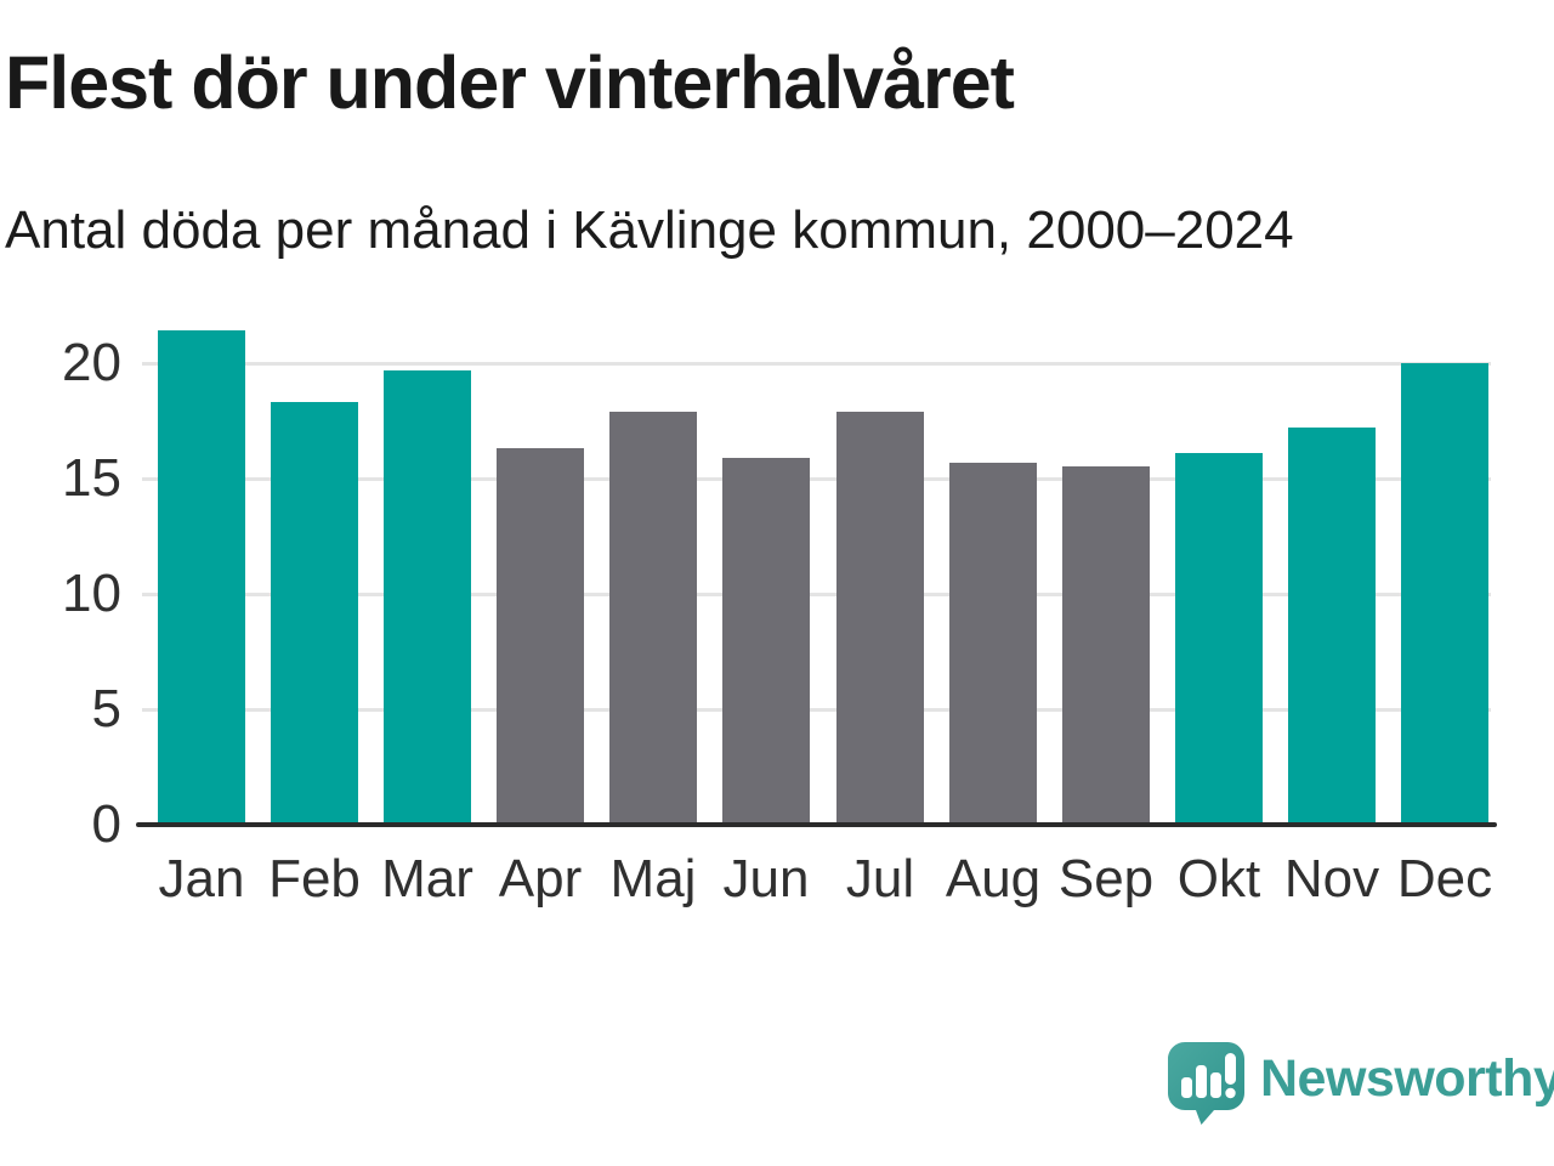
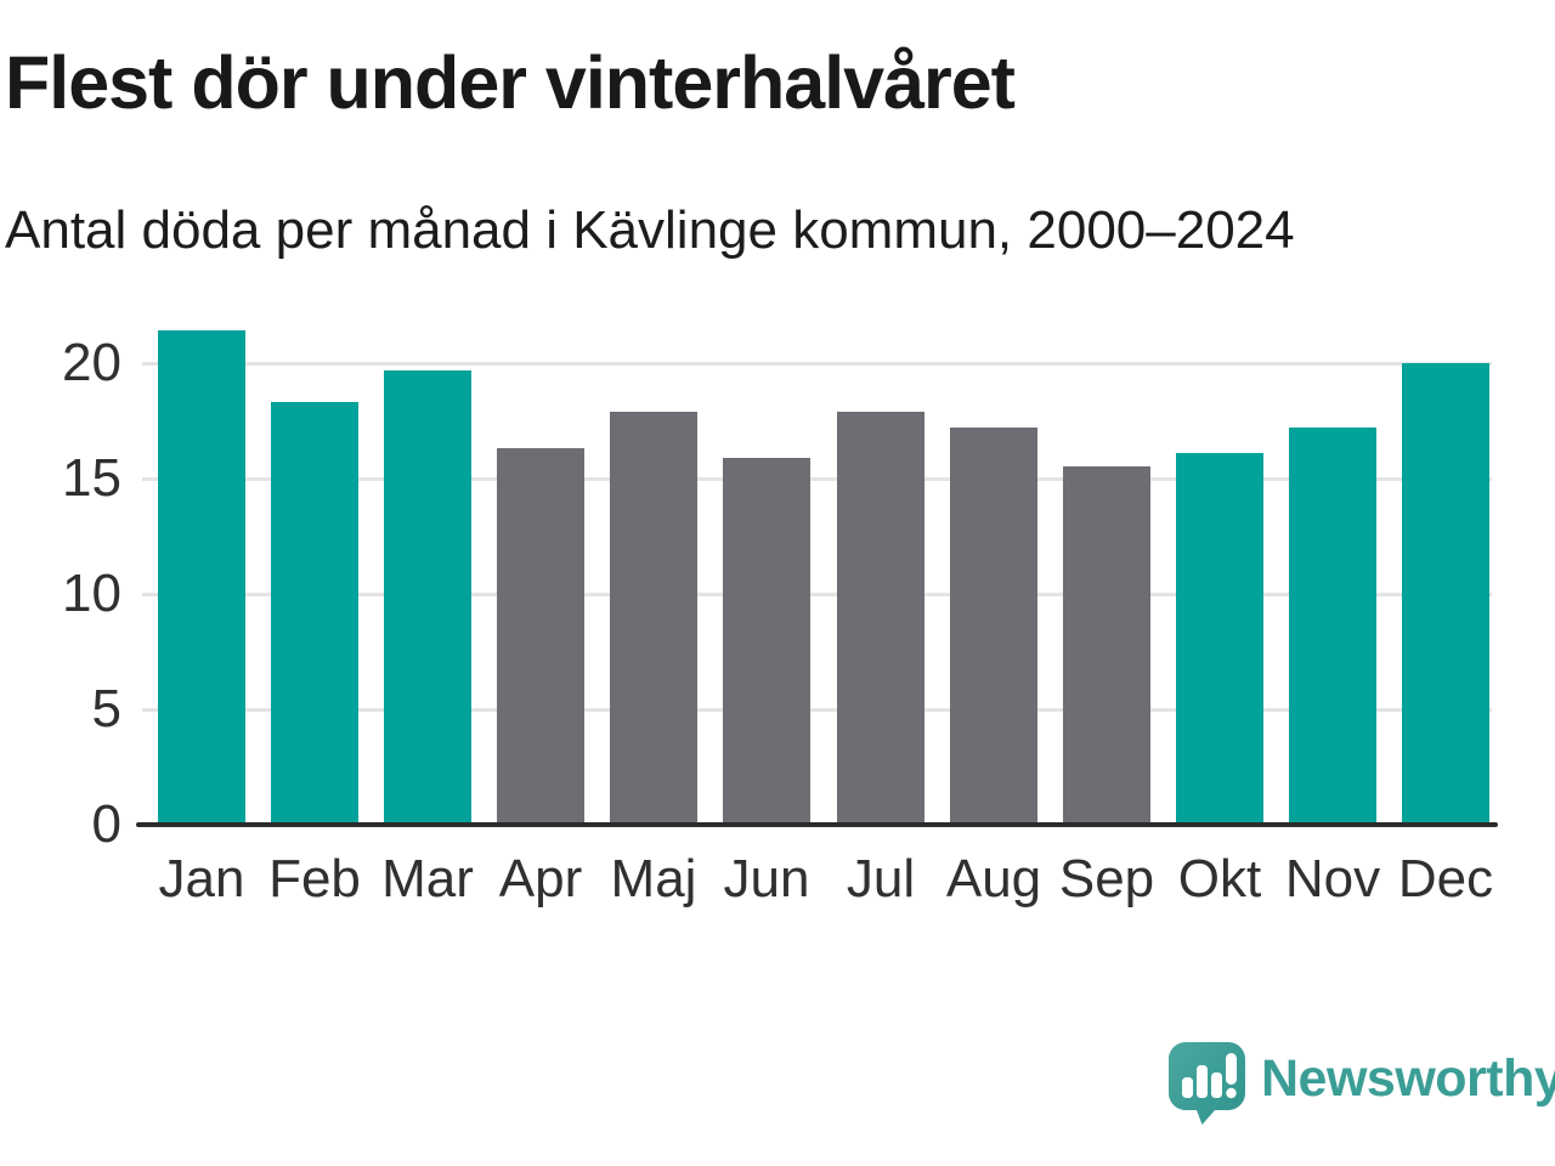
Aug: 15.7 -> 17.2
